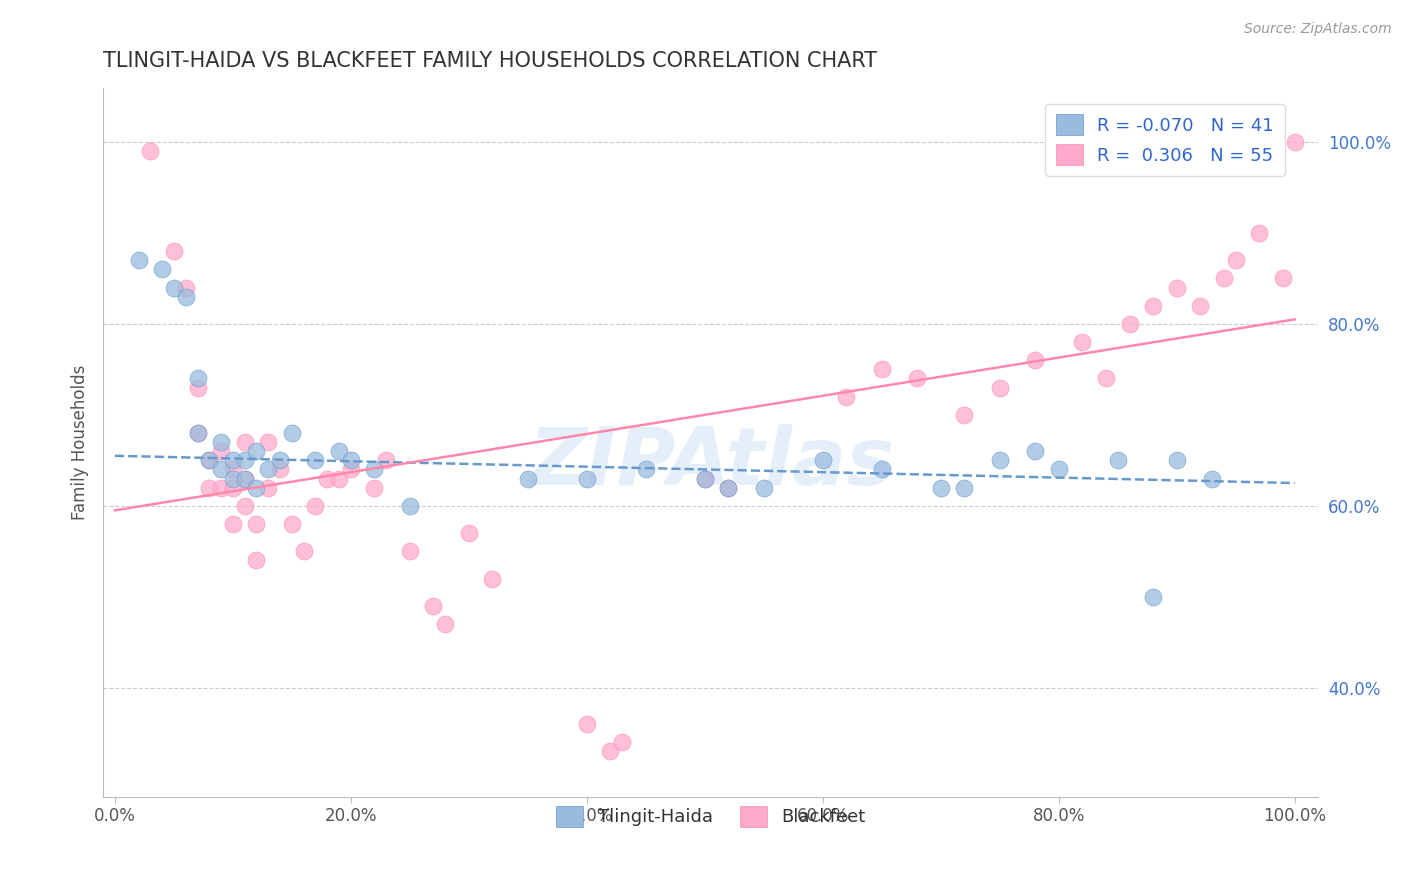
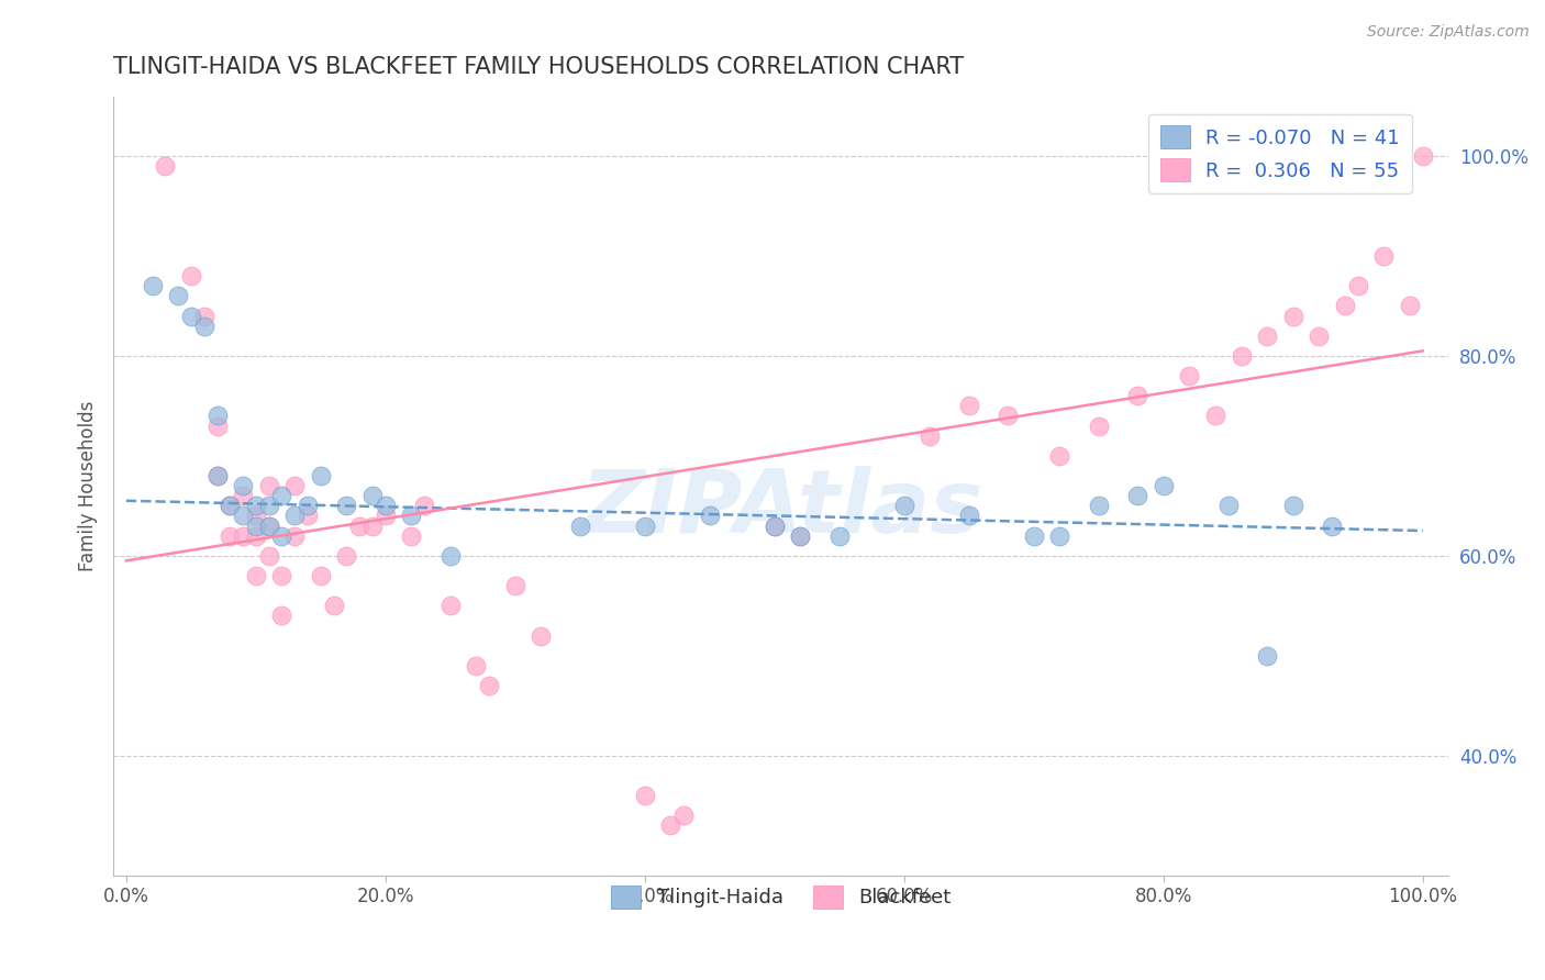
Tlingit-Haida/80.0%: 64% -> 67%
